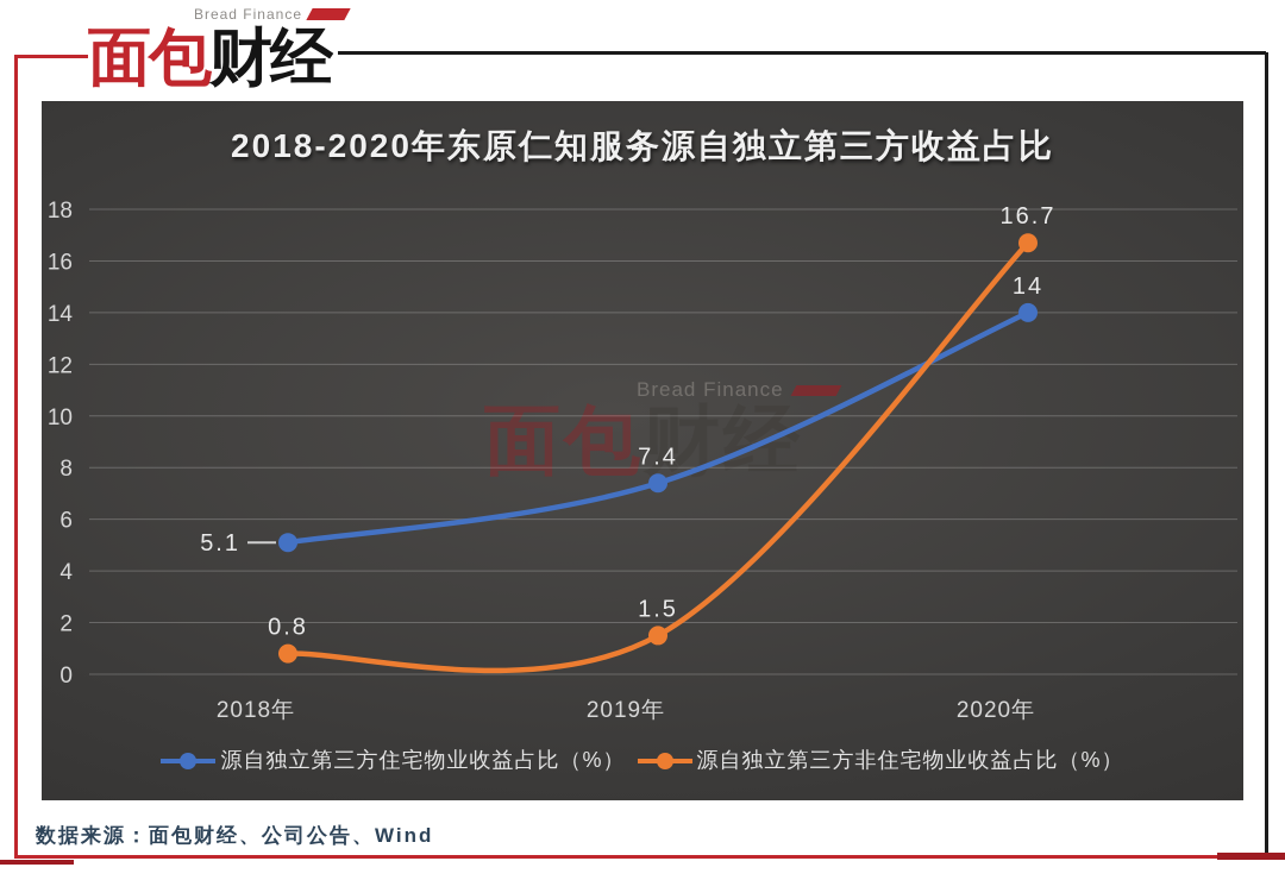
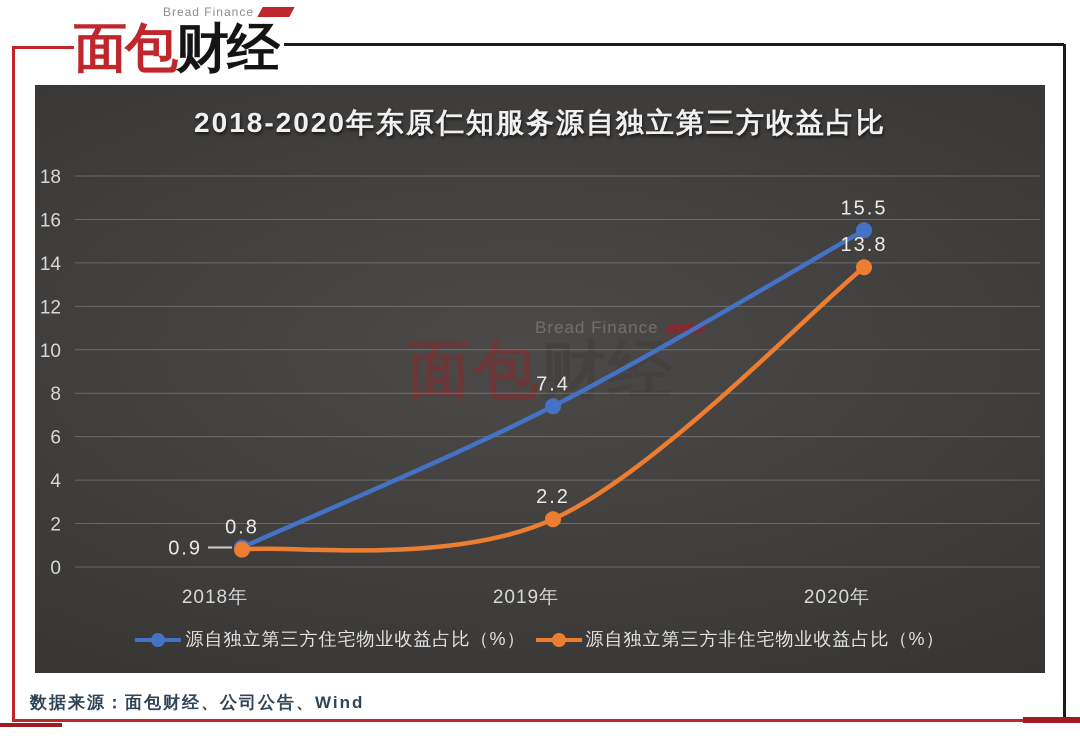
源自独立第三方住宅物业收益占比（%）/2018年: 5.1 -> 0.9
源自独立第三方非住宅物业收益占比（%）/2019年: 1.5 -> 2.2
源自独立第三方住宅物业收益占比（%）/2020年: 14 -> 15.5
源自独立第三方非住宅物业收益占比（%）/2020年: 16.7 -> 13.8
